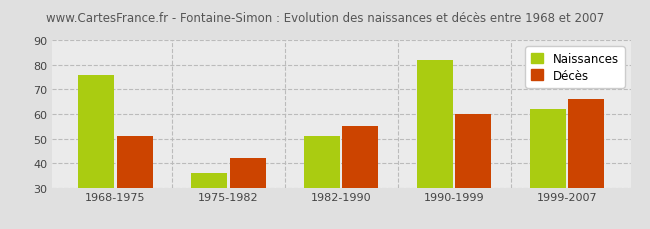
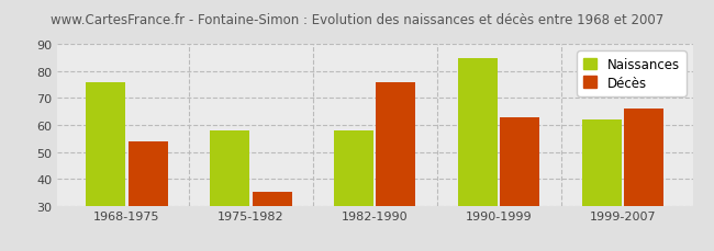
Décès/1968-1975: 51 -> 54
Naissances/1975-1982: 36 -> 58
Décès/1975-1982: 42 -> 35
Naissances/1982-1990: 51 -> 58
Décès/1982-1990: 55 -> 76
Naissances/1990-1999: 82 -> 85
Décès/1990-1999: 60 -> 63
